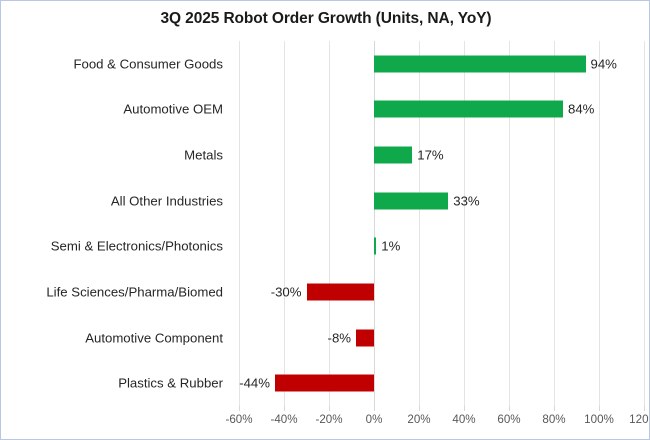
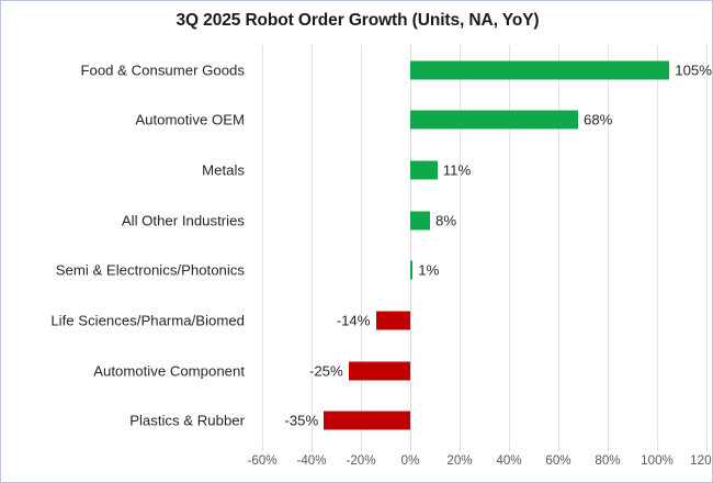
Food & Consumer Goods: 94% -> 105%
Automotive OEM: 84% -> 68%
Metals: 17% -> 11%
All Other Industries: 33% -> 8%
Life Sciences/Pharma/Biomed: -30% -> -14%
Automotive Component: -8% -> -25%
Plastics & Rubber: -44% -> -35%
